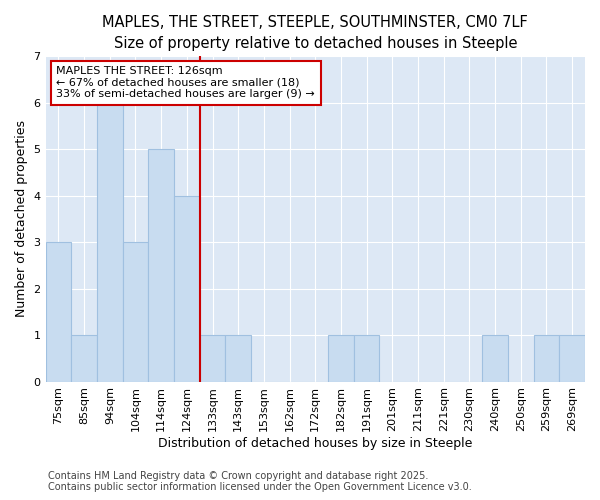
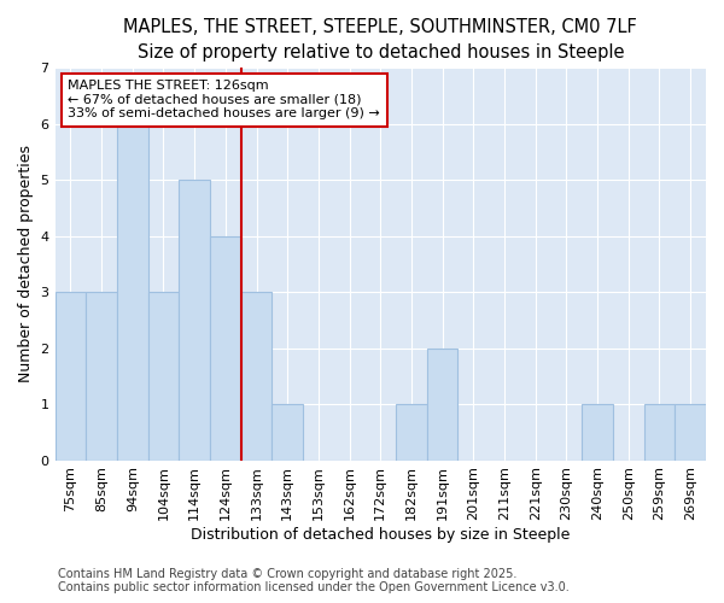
85sqm: 1 -> 3
133sqm: 1 -> 3
191sqm: 1 -> 2
